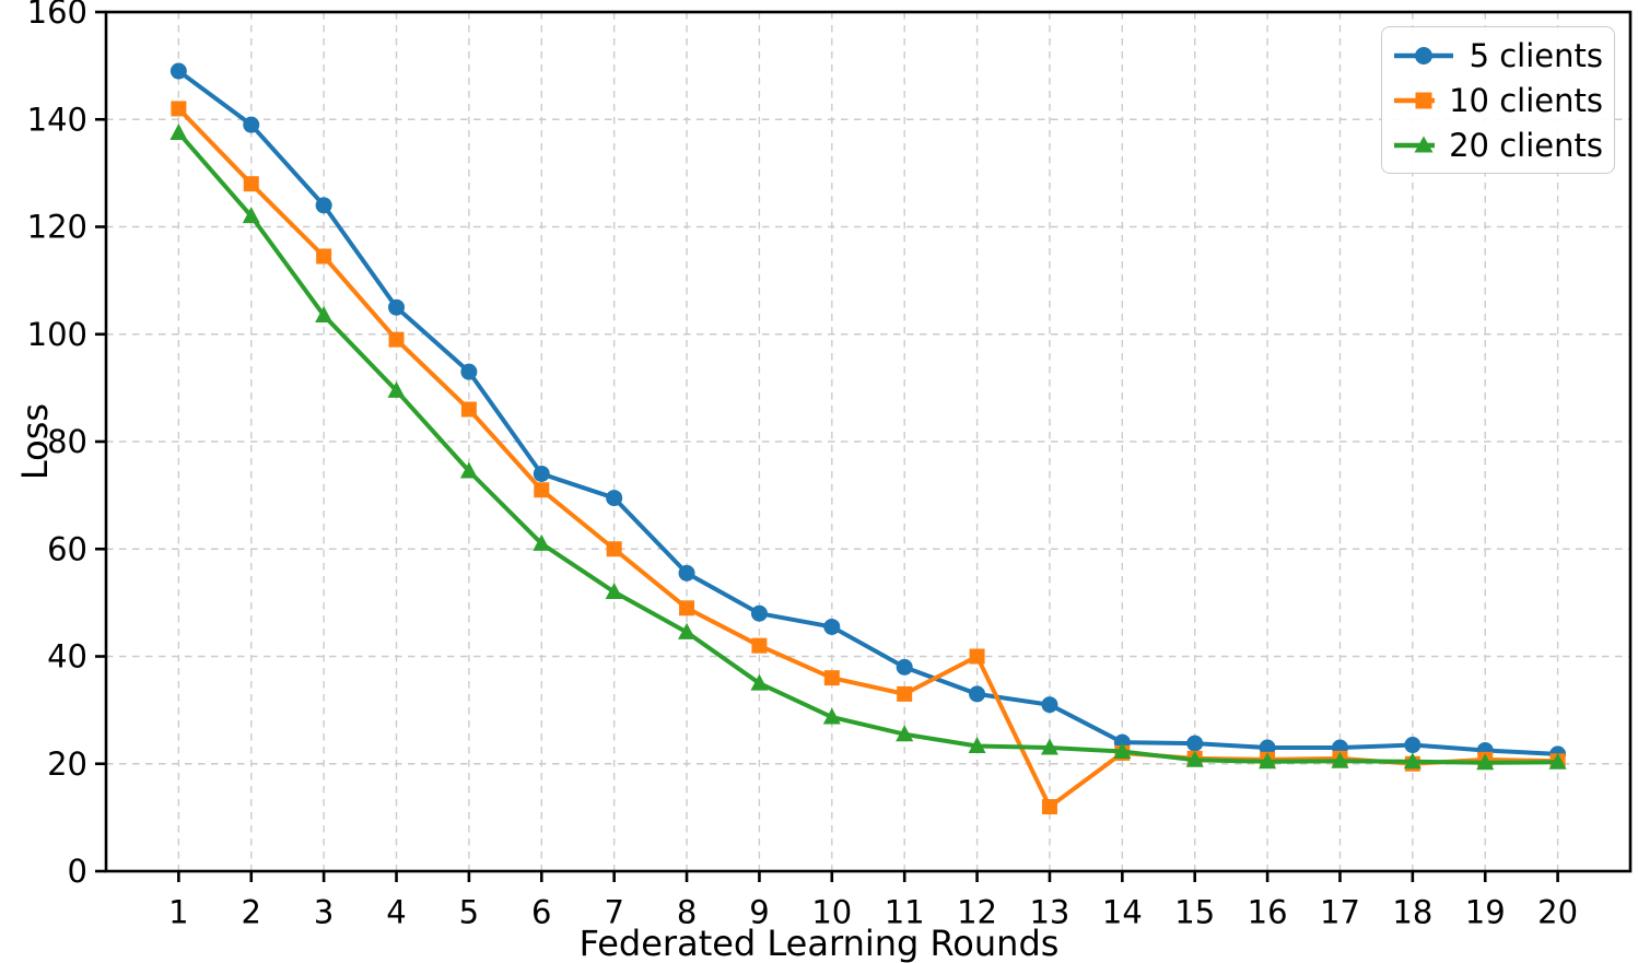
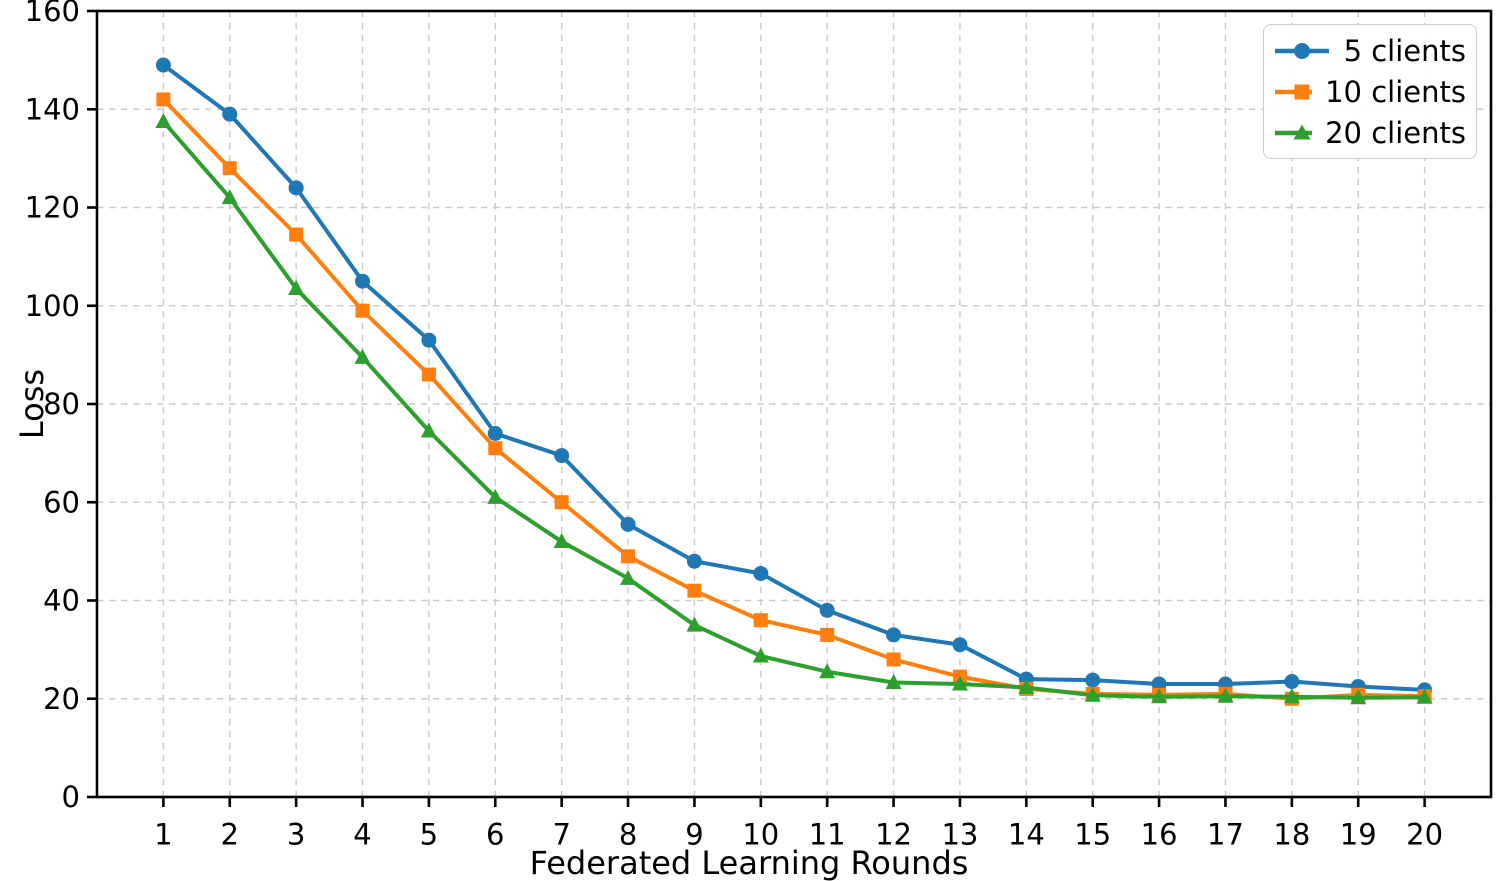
10 clients/12: 40 -> 28
10 clients/13: 12 -> 24
